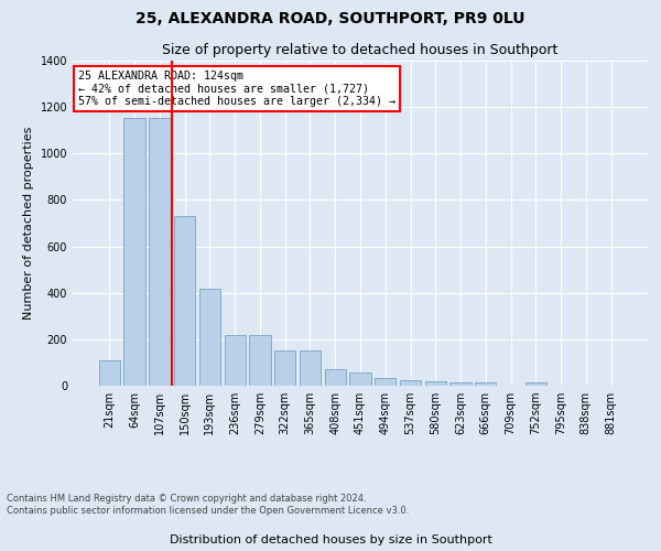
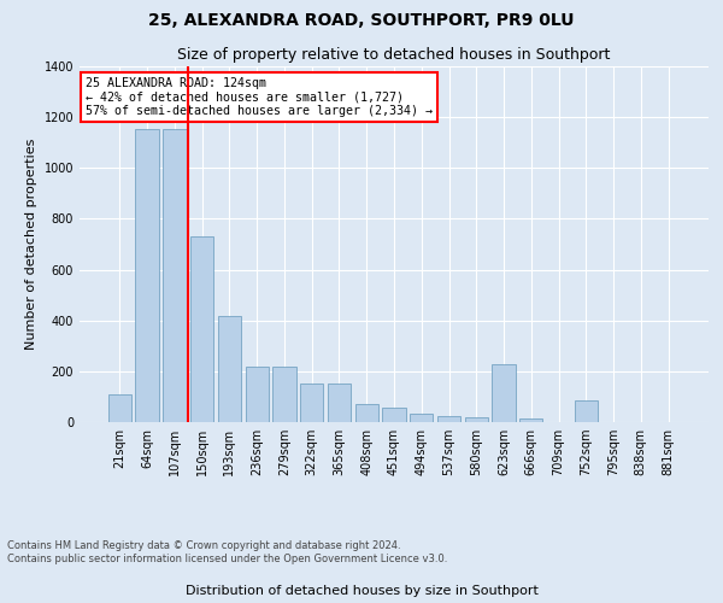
623sqm: 15 -> 230
752sqm: 13 -> 85
